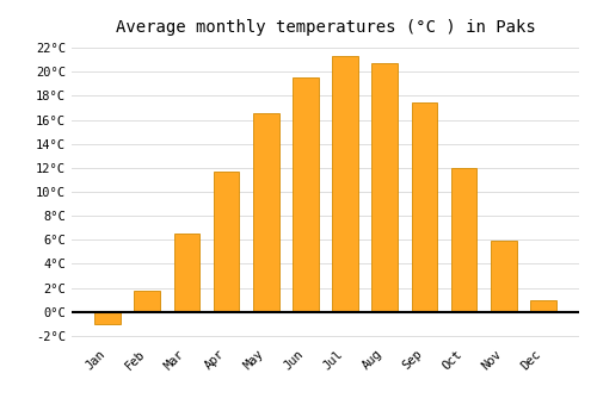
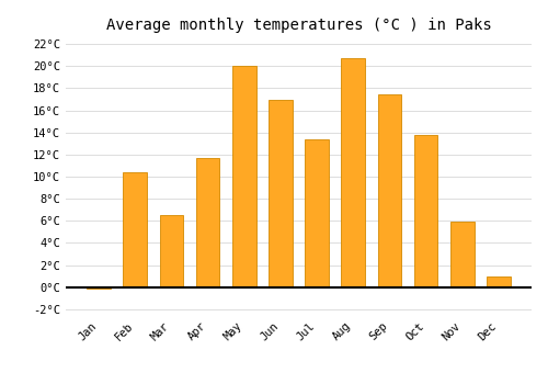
Jan: -1.0°C -> -0.1°C
Feb: 1.8°C -> 10.4°C
May: 16.5°C -> 20.0°C
Jun: 19.5°C -> 16.9°C
Jul: 21.3°C -> 13.4°C
Oct: 12.0°C -> 13.8°C
